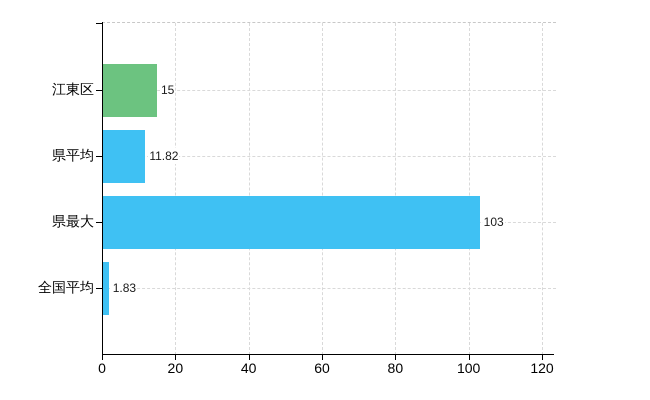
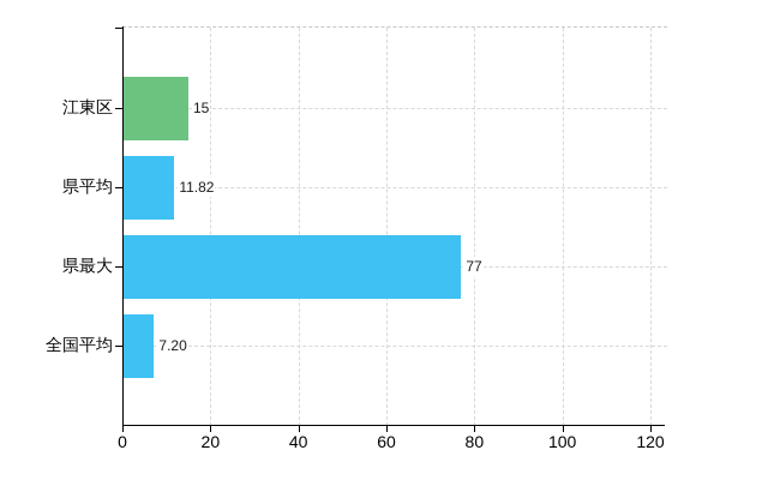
県最大: 103 -> 77
全国平均: 1.83 -> 7.20
